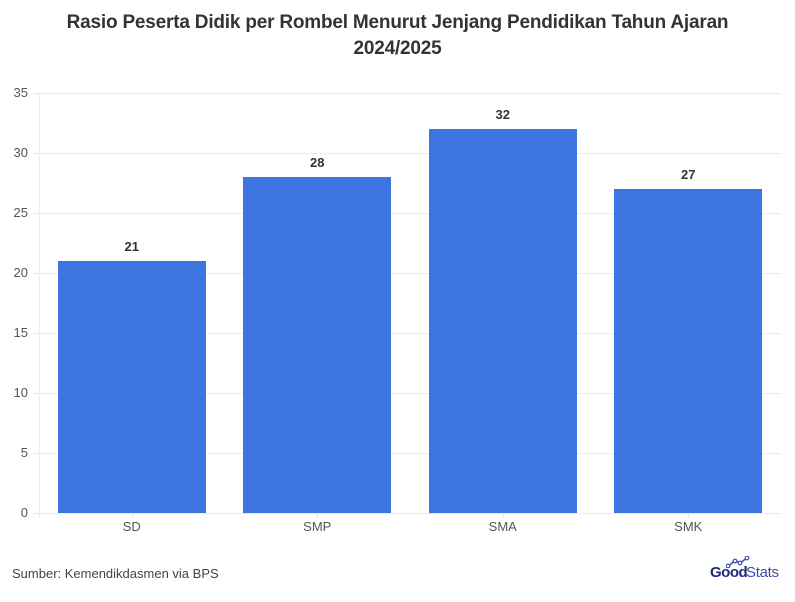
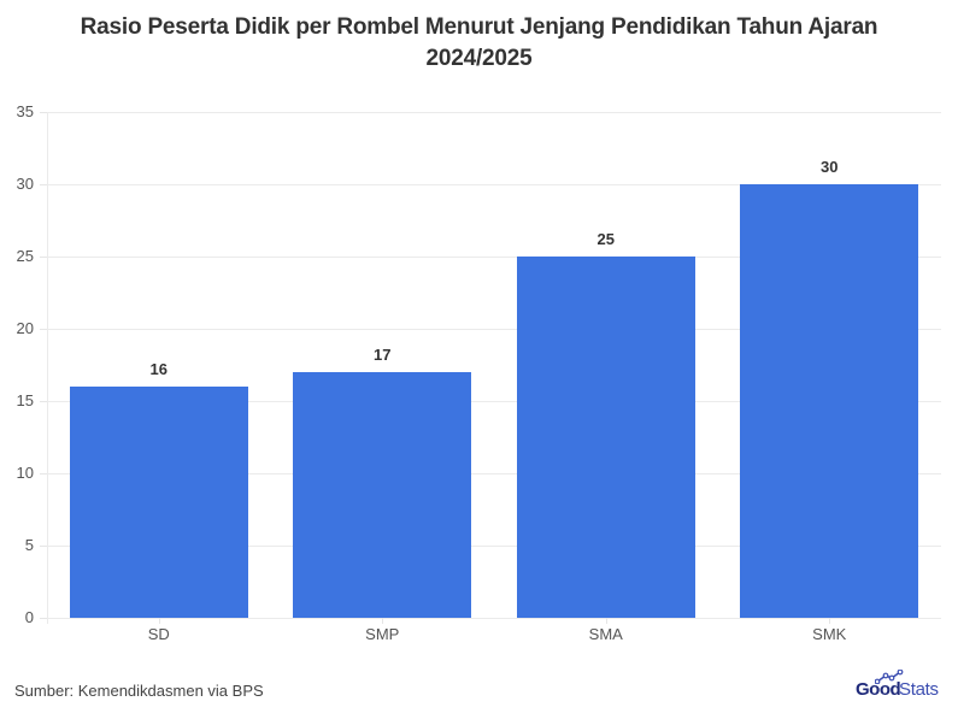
SD: 21 -> 16
SMP: 28 -> 17
SMA: 32 -> 25
SMK: 27 -> 30
